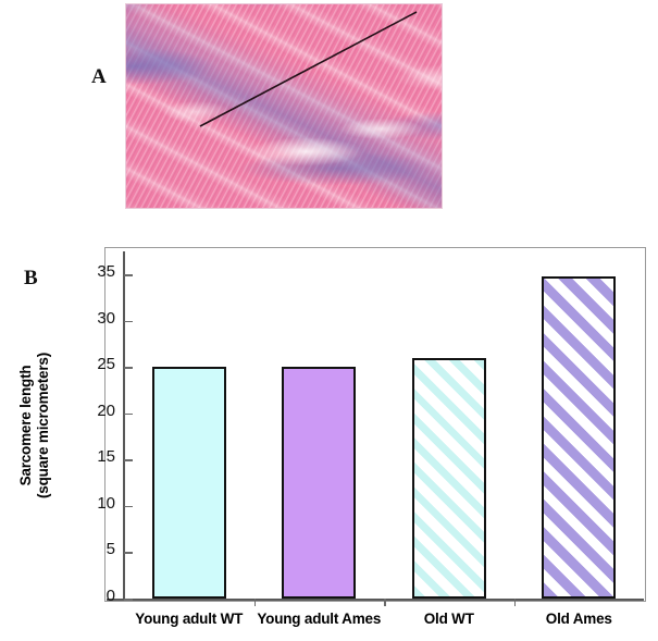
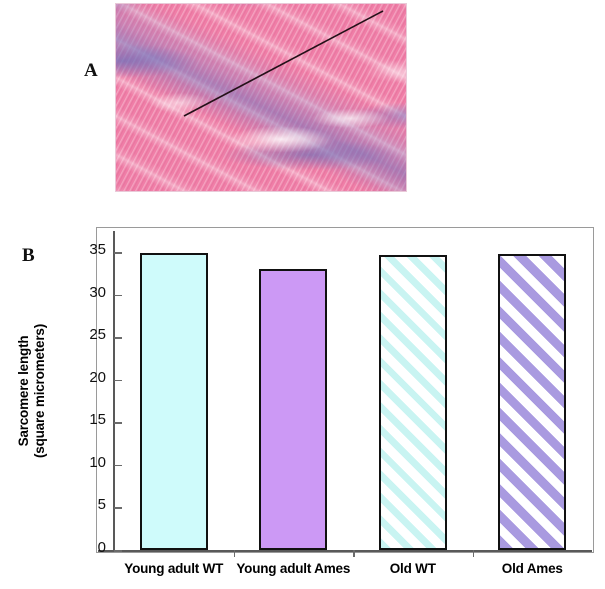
Young adult WT: 25 -> 35
Young adult Ames: 25 -> 33
Old WT: 26 -> 35
